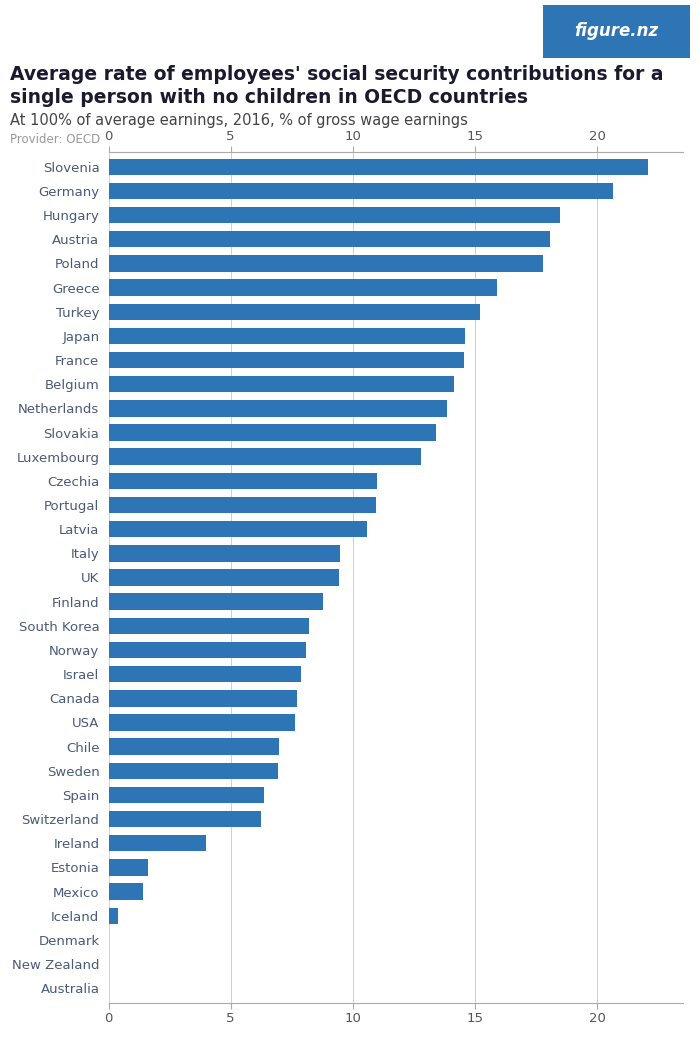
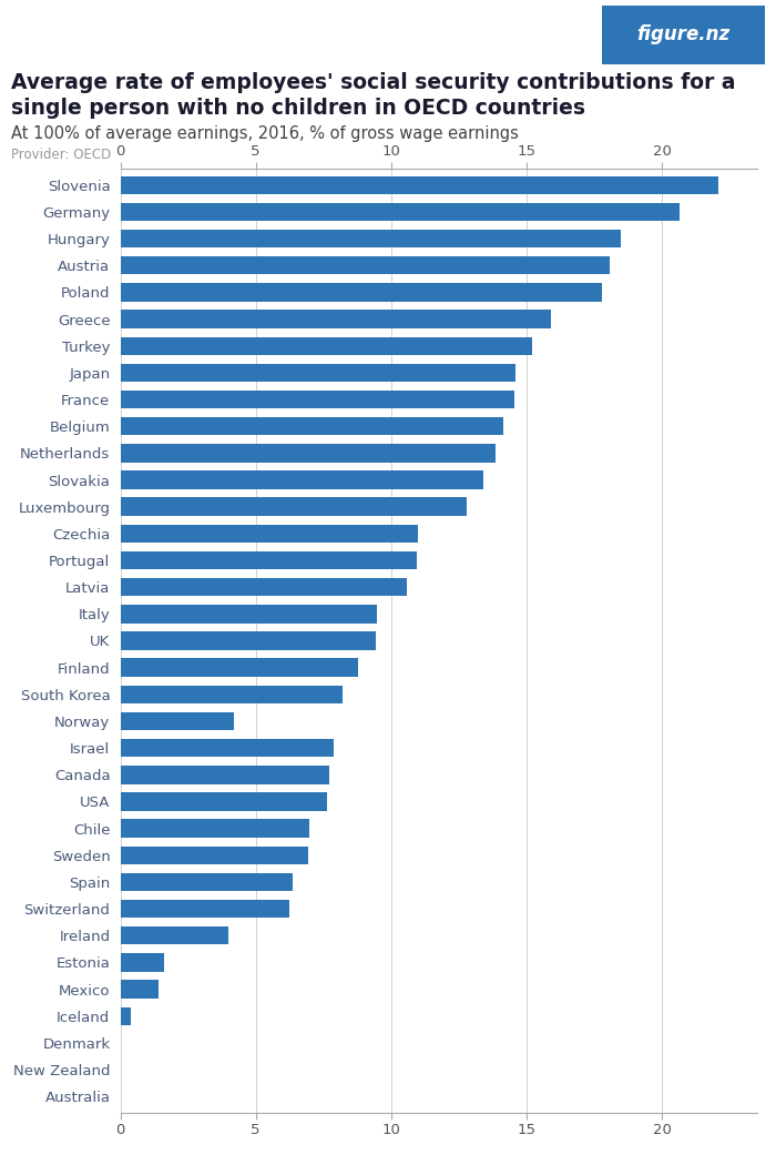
Norway: 8.10 -> 4.20
